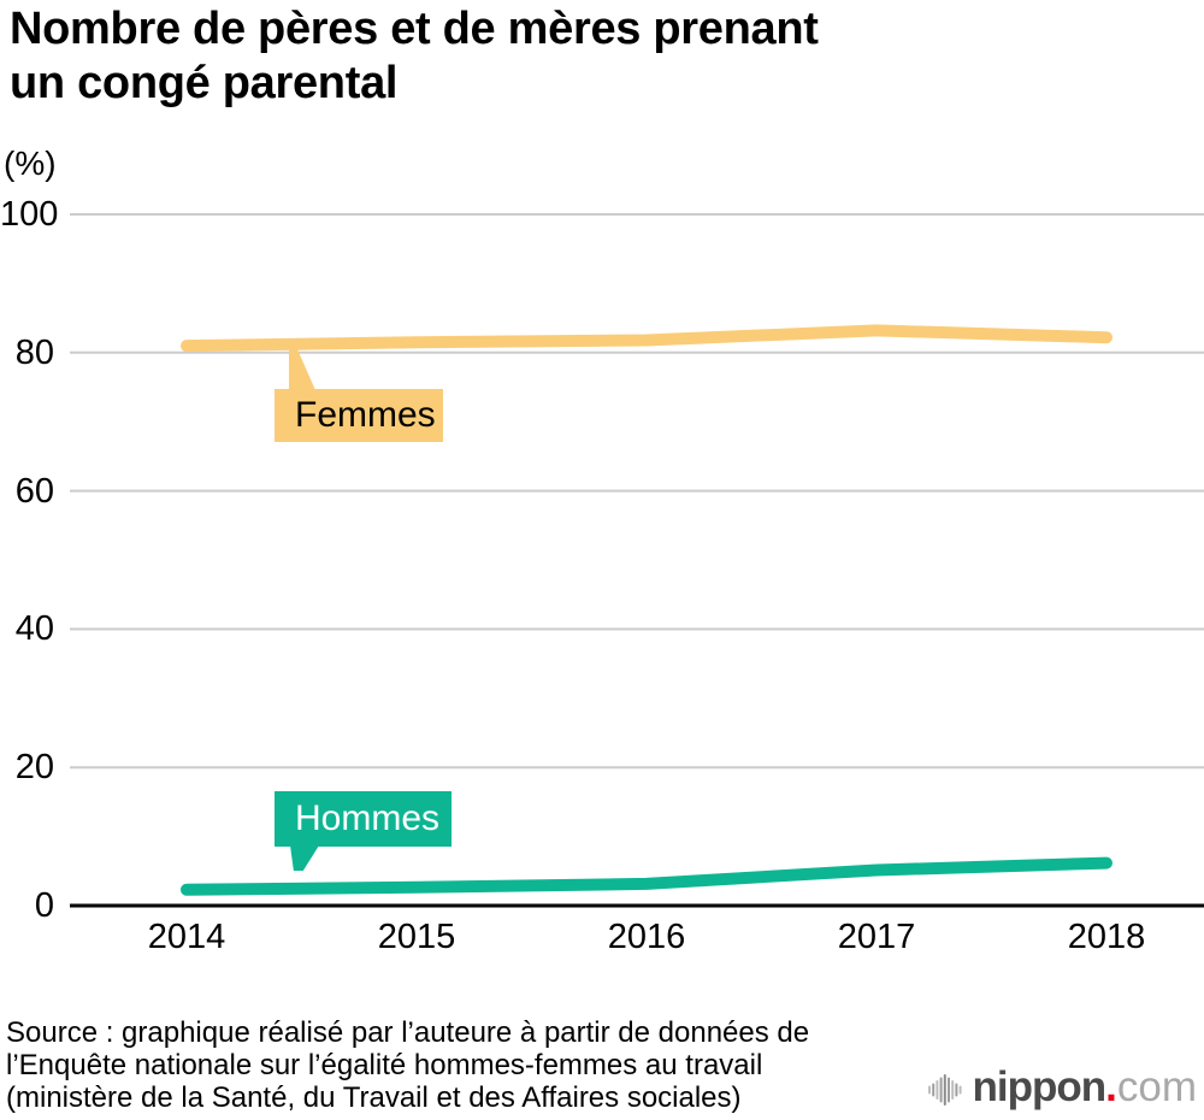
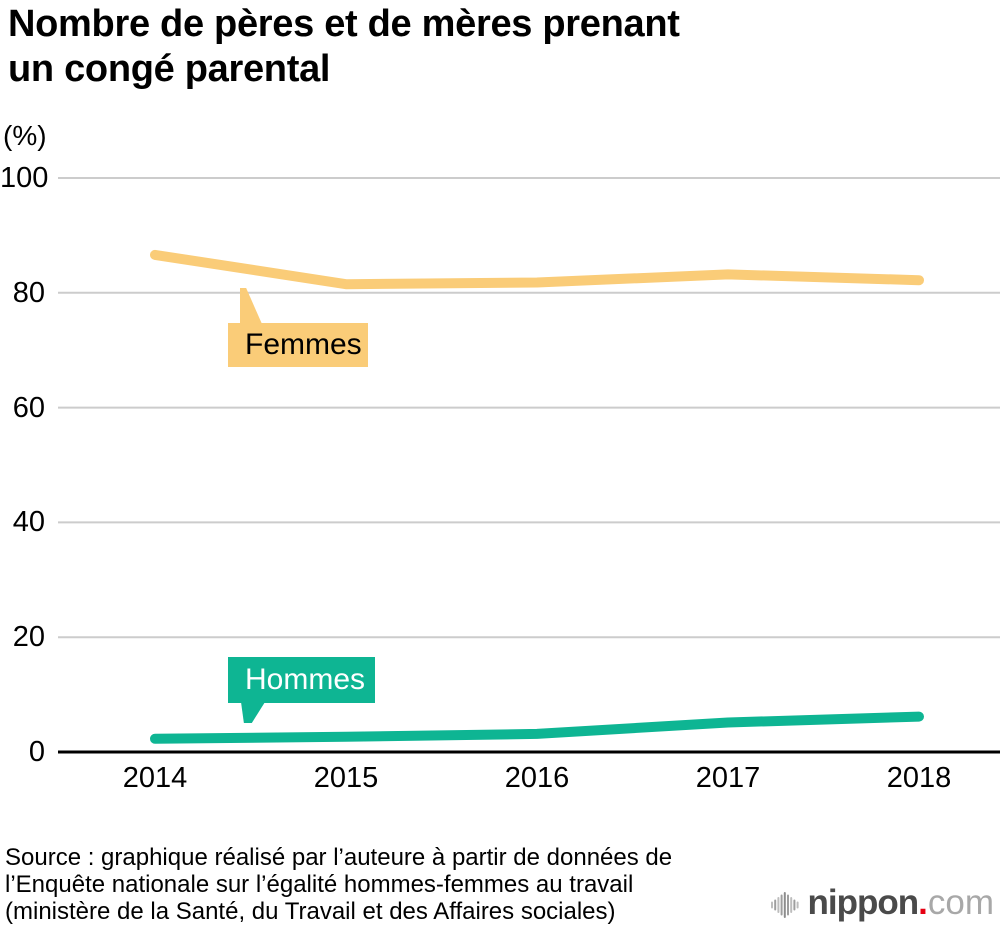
Femmes/2014: 81 -> 87
